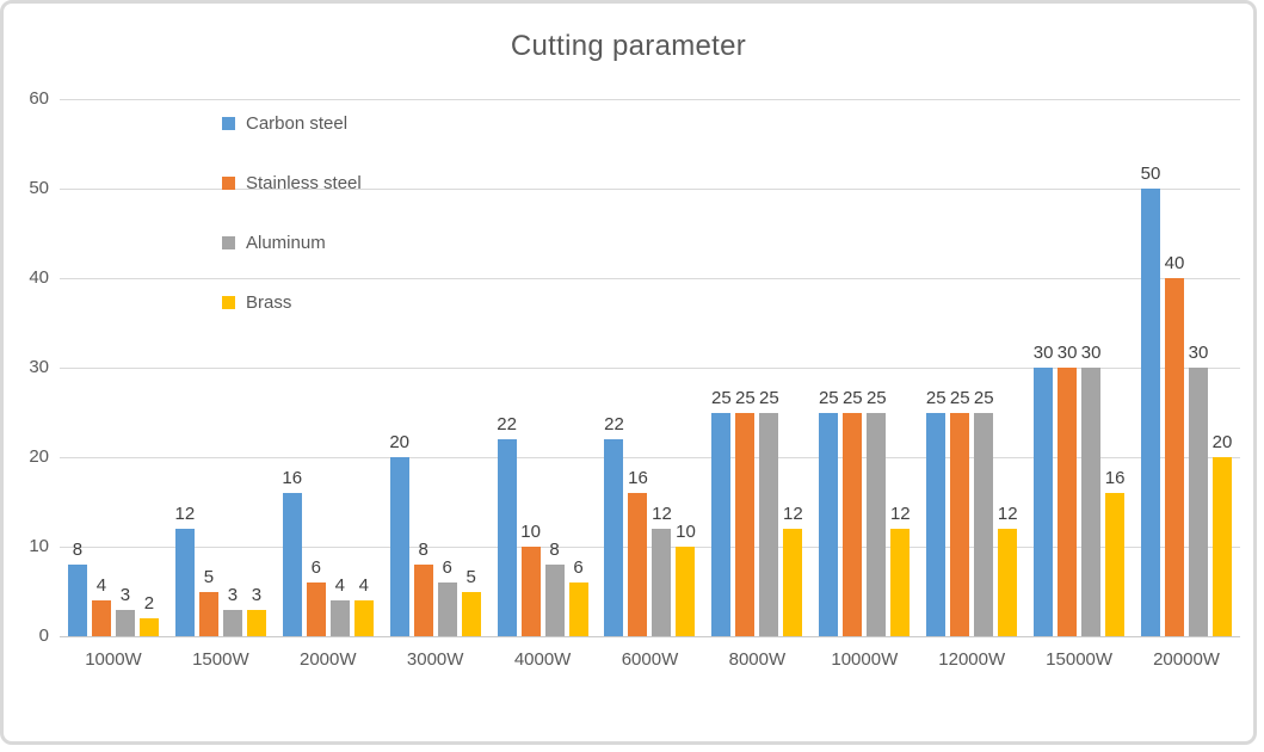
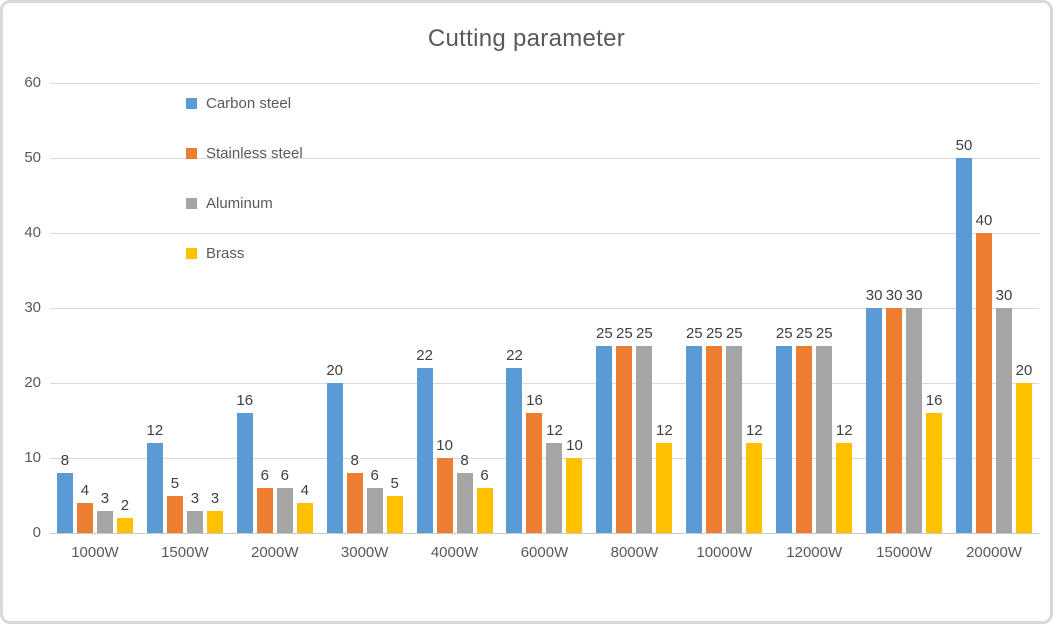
Aluminum/2000W: 4 -> 6
